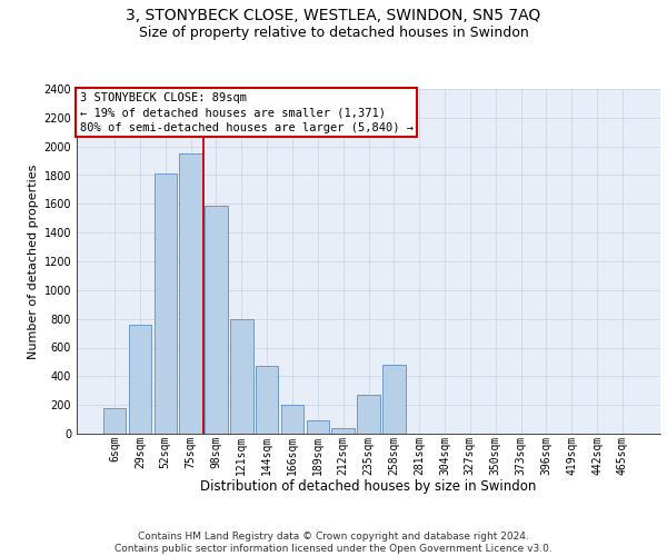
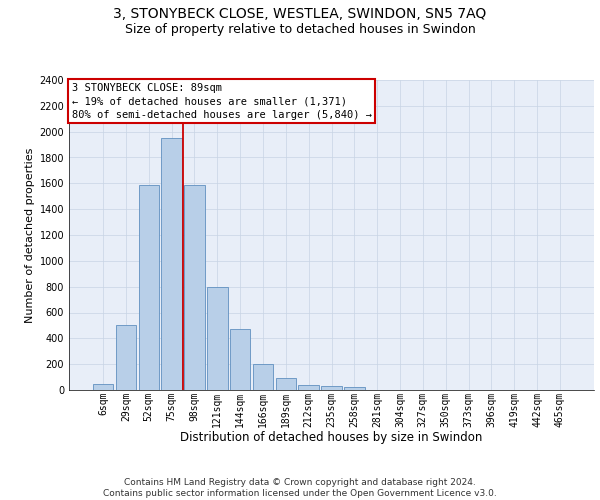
6sqm: 180 -> 50
29sqm: 760 -> 500
52sqm: 1810 -> 1590
235sqm: 270 -> 30
258sqm: 480 -> 20
